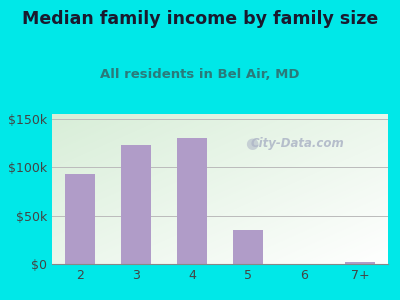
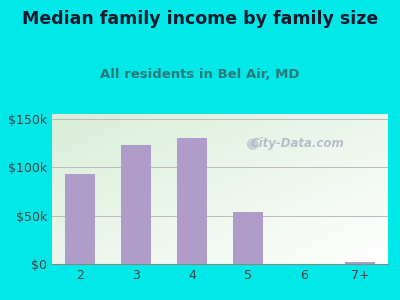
5: $35k -> $54k
